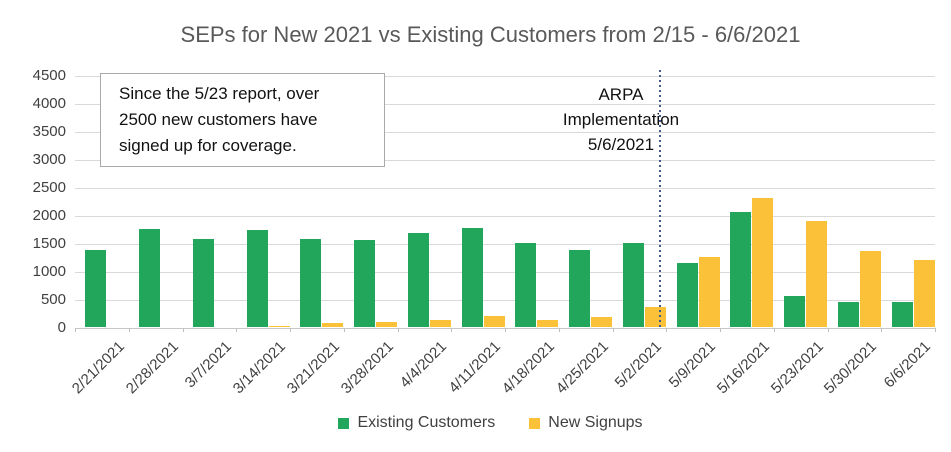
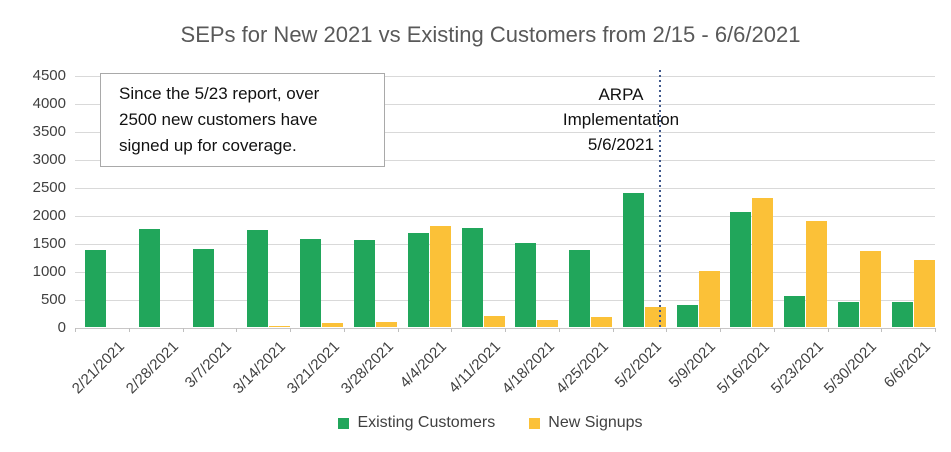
Existing Customers/3/7/2021: 1600 -> 1400
New Signups/4/4/2021: 100 -> 1800
Existing Customers/5/2/2021: 1500 -> 2400
Existing Customers/5/9/2021: 1200 -> 400
New Signups/5/9/2021: 1200 -> 1000
